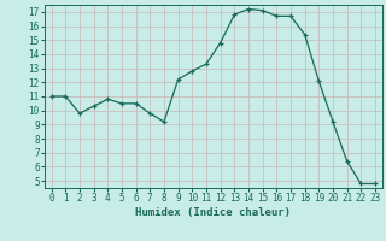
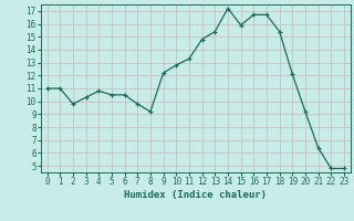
13: 16.8 -> 15.4
15: 17.1 -> 15.9
